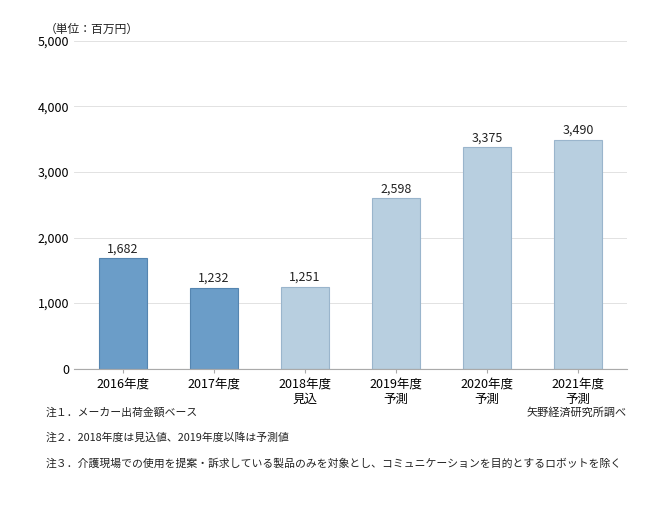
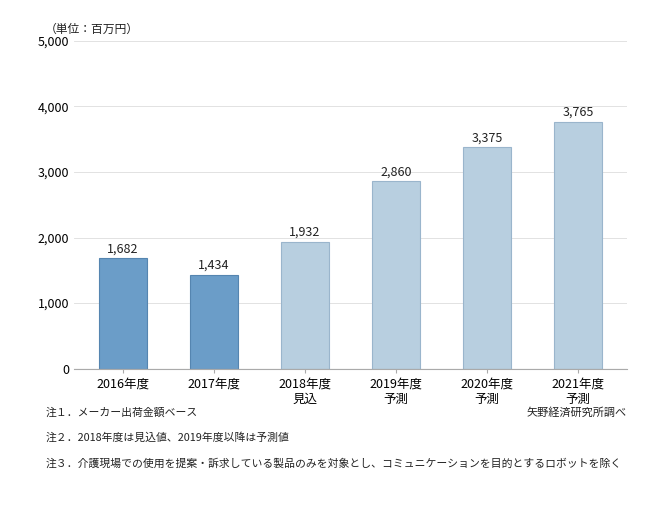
2017年度: 1,232 -> 1,434
2018年度 見込: 1,251 -> 1,932
2019年度 予測: 2,598 -> 2,860
2021年度 予測: 3,490 -> 3,765
